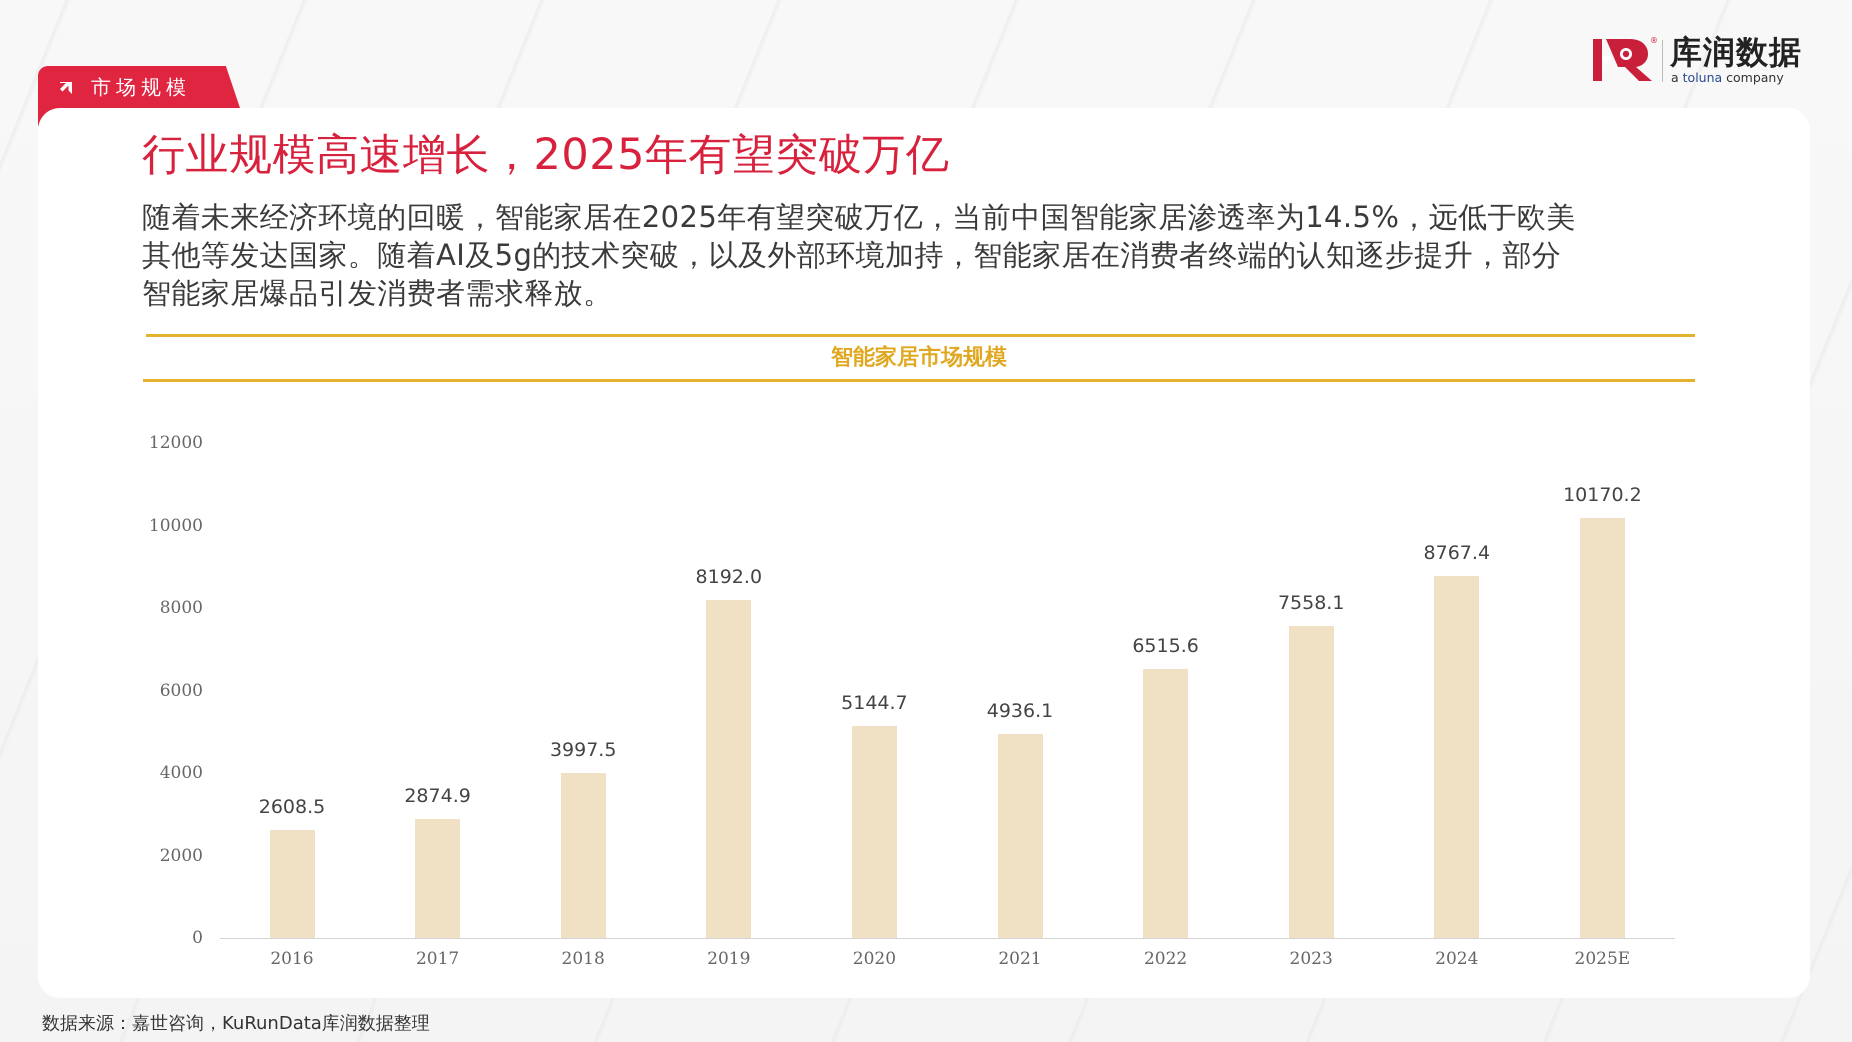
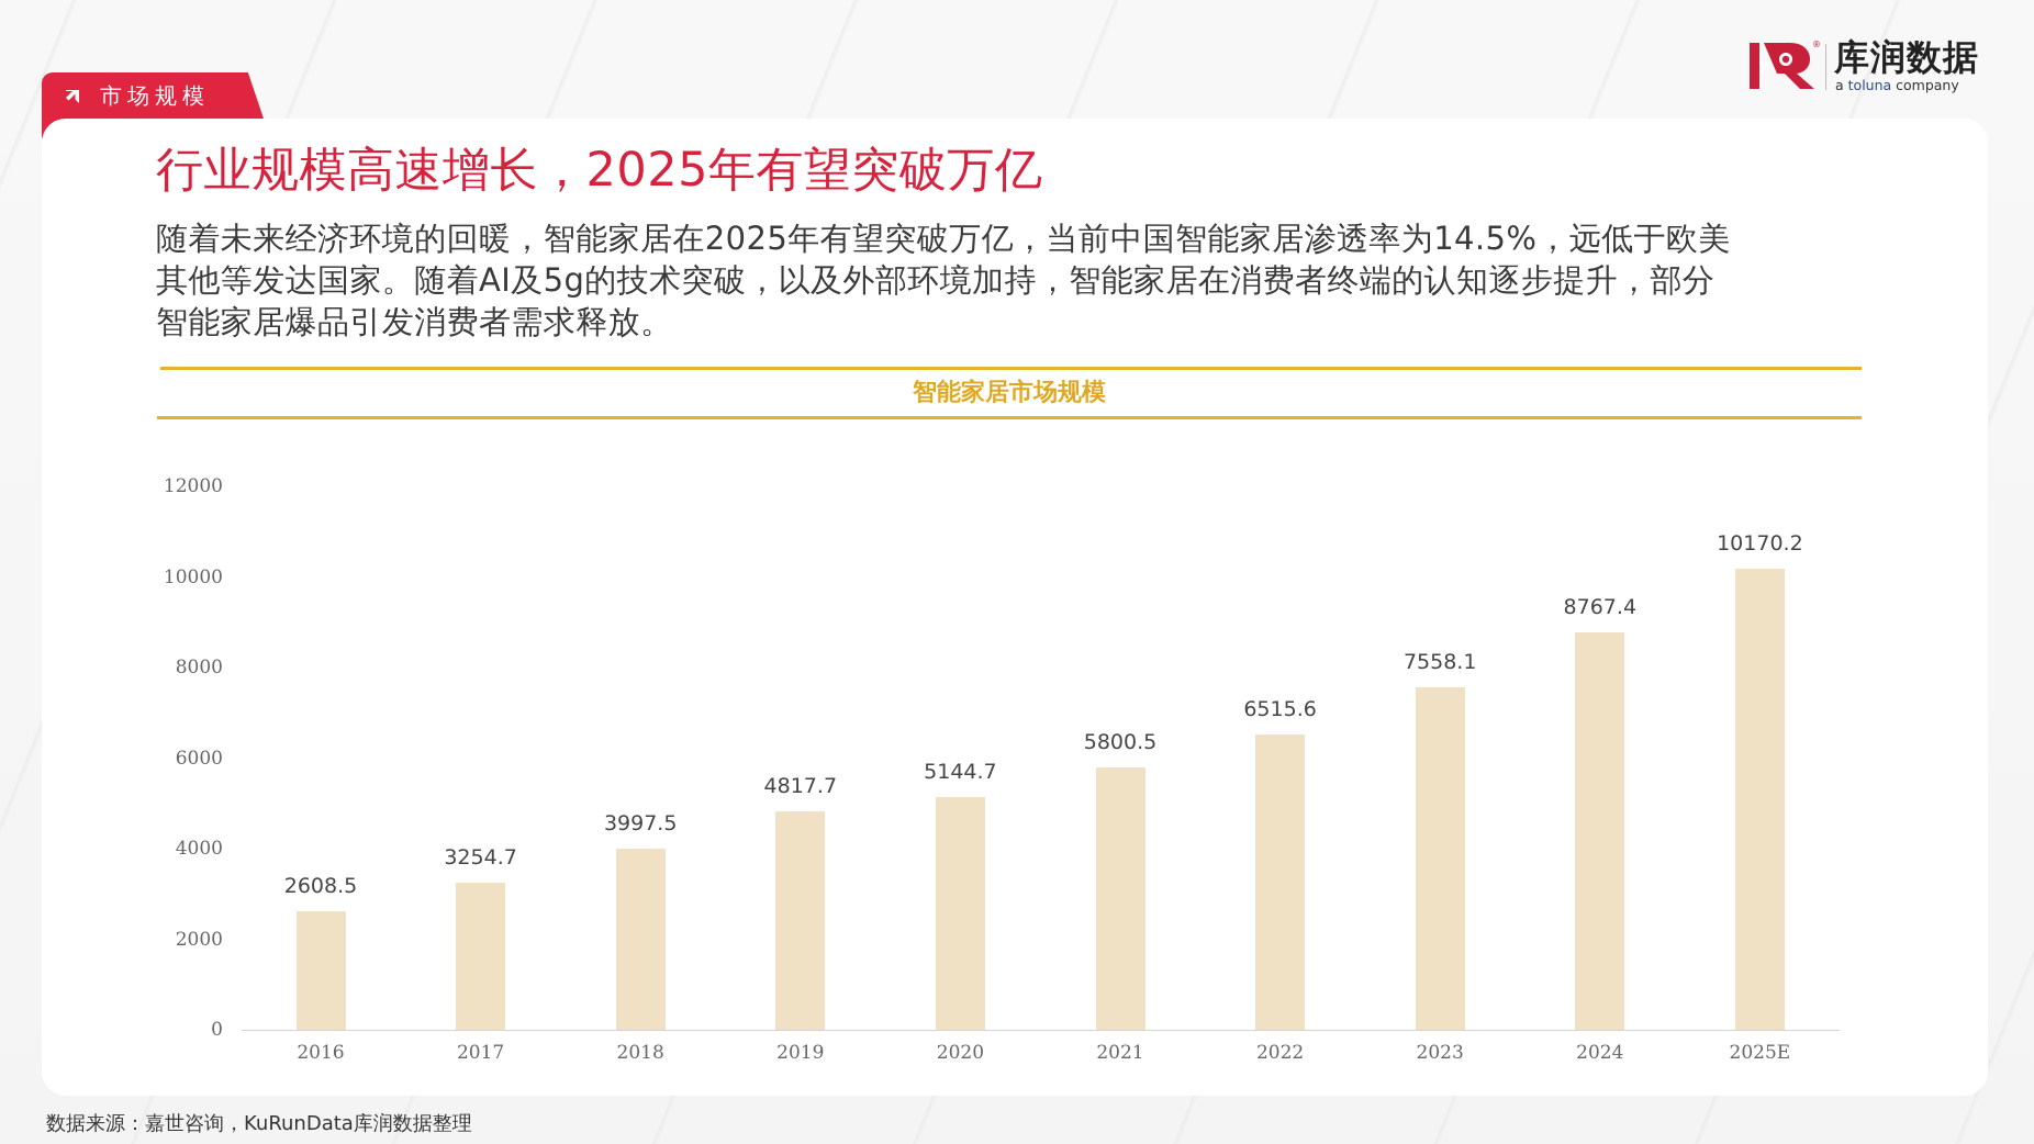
2017: 2874.9 -> 3254.7
2019: 8192.0 -> 4817.7
2021: 4936.1 -> 5800.5
